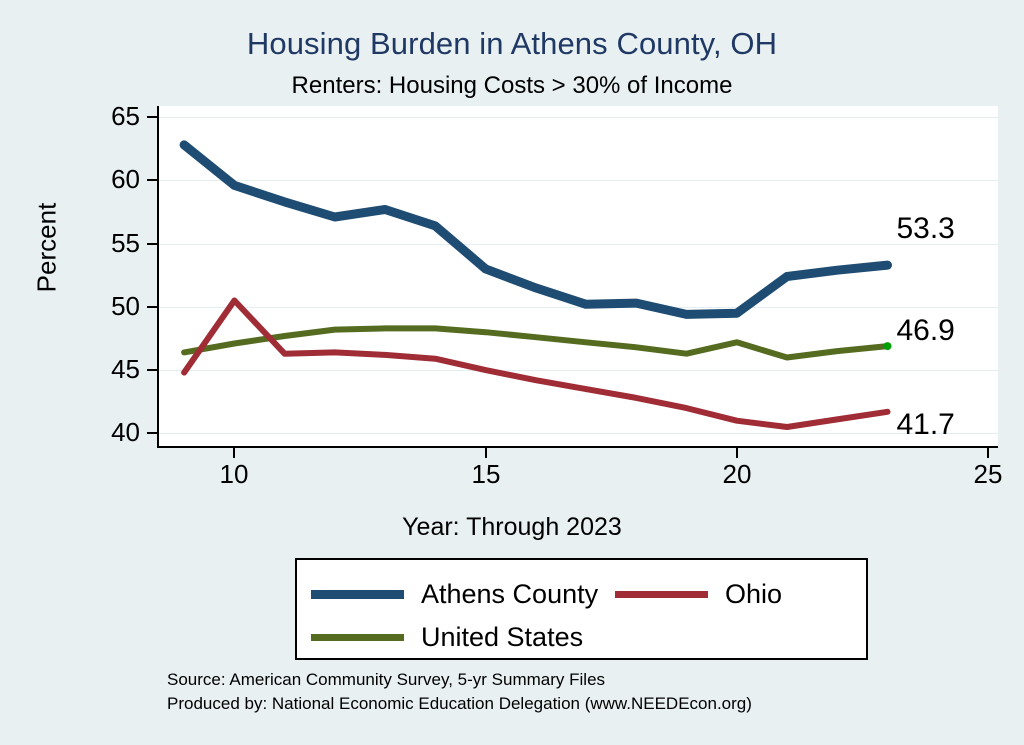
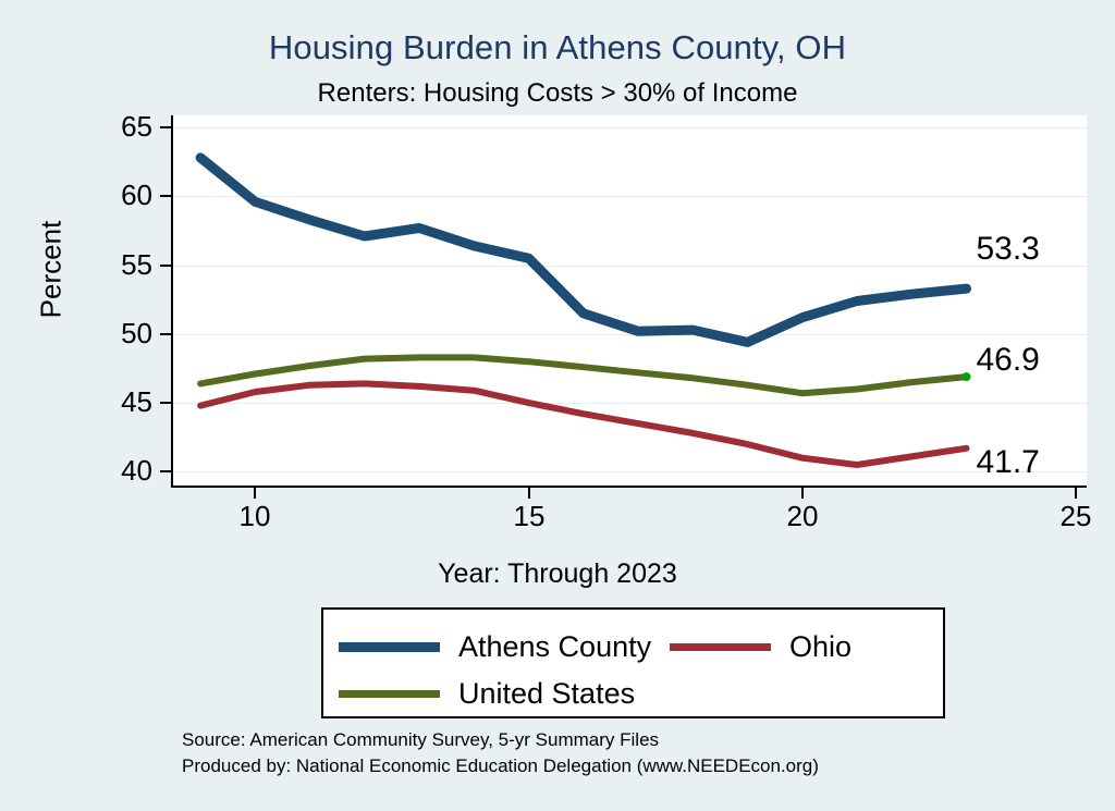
Ohio/10: 50.5 -> 45.8
Athens County/15: 53.0 -> 55.5
Athens County/20: 49.5 -> 51.2
United States/20: 47.2 -> 45.7
